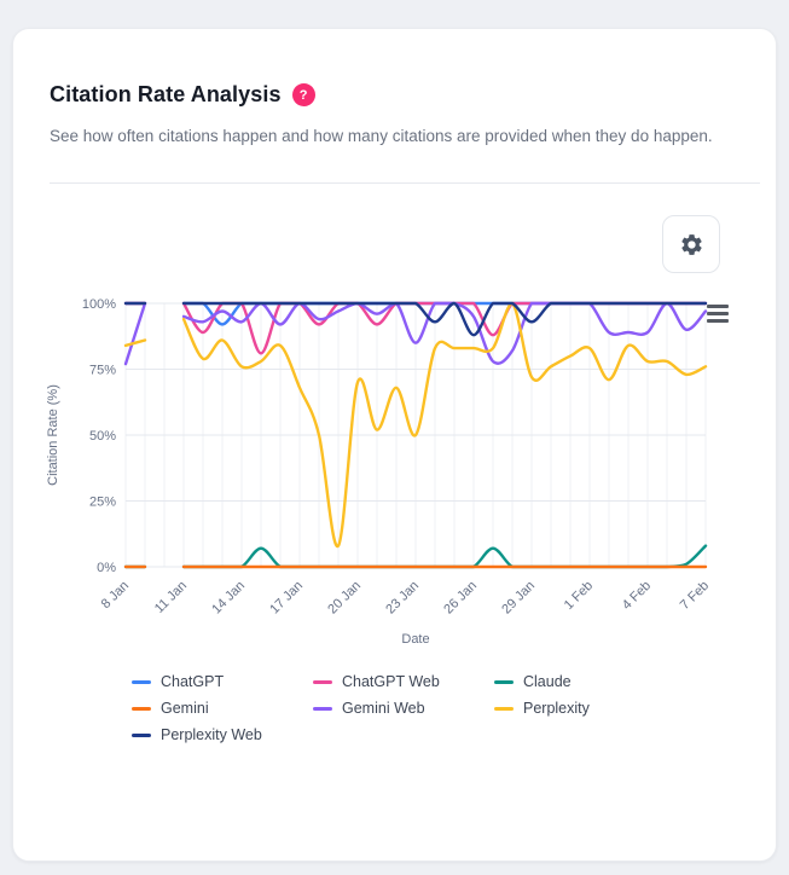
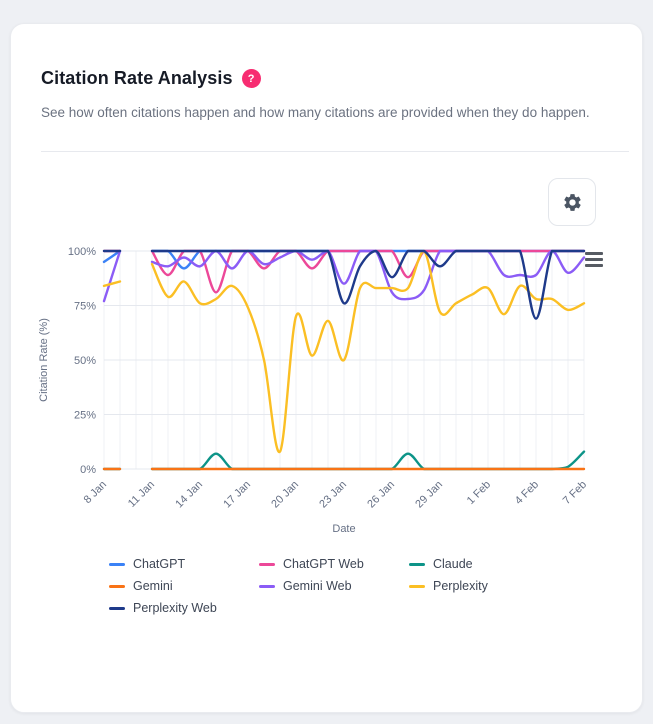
ChatGPT/8 Jan: 100% -> 95%
Perplexity/17 Jan: 68% -> 74%
Perplexity Web/23 Jan: 100% -> 76%
Gemini Web/26 Jan: 95% -> 81%
Perplexity Web/4 Feb: 100% -> 69%
